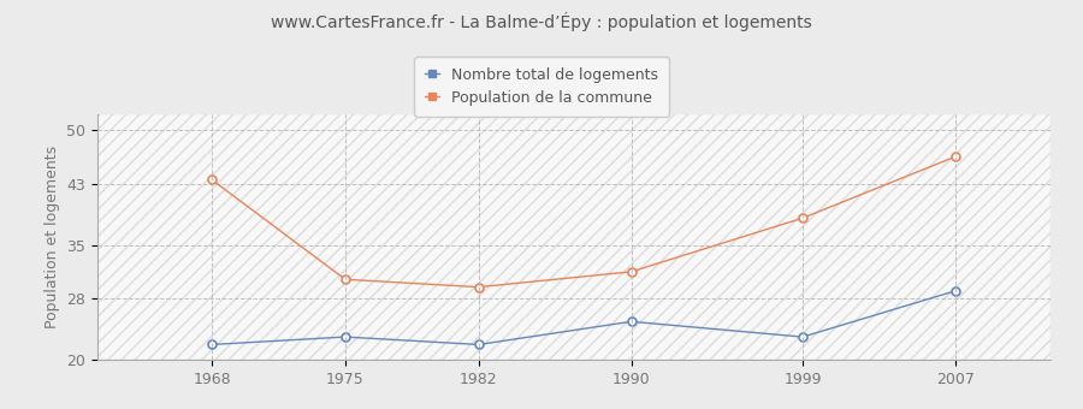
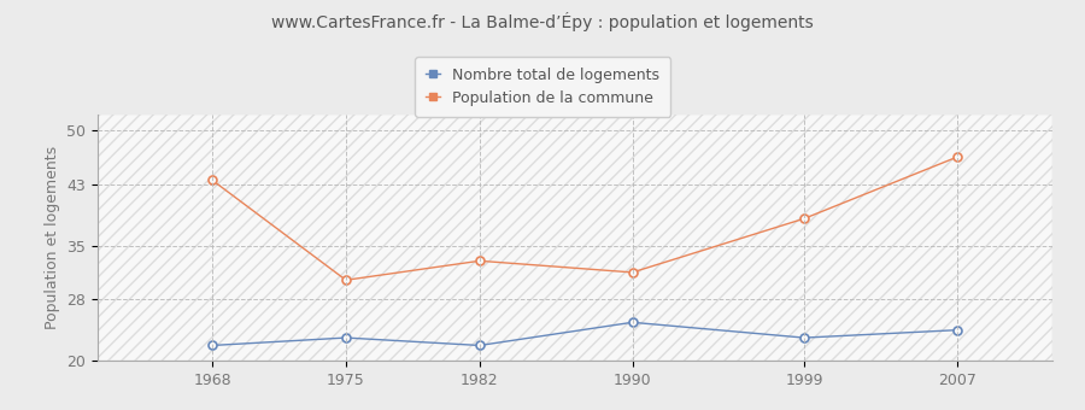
Population de la commune/1982: 29.5 -> 33.0
Nombre total de logements/2007: 29 -> 24
